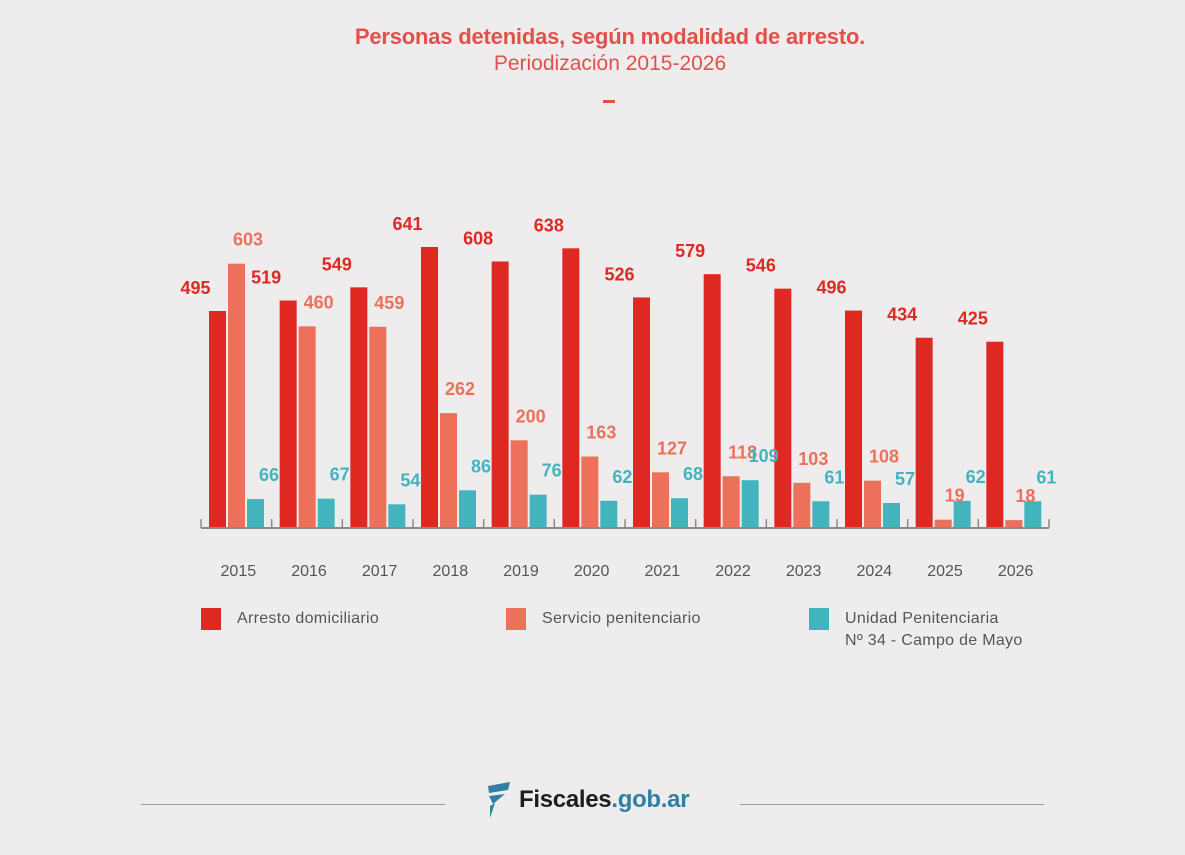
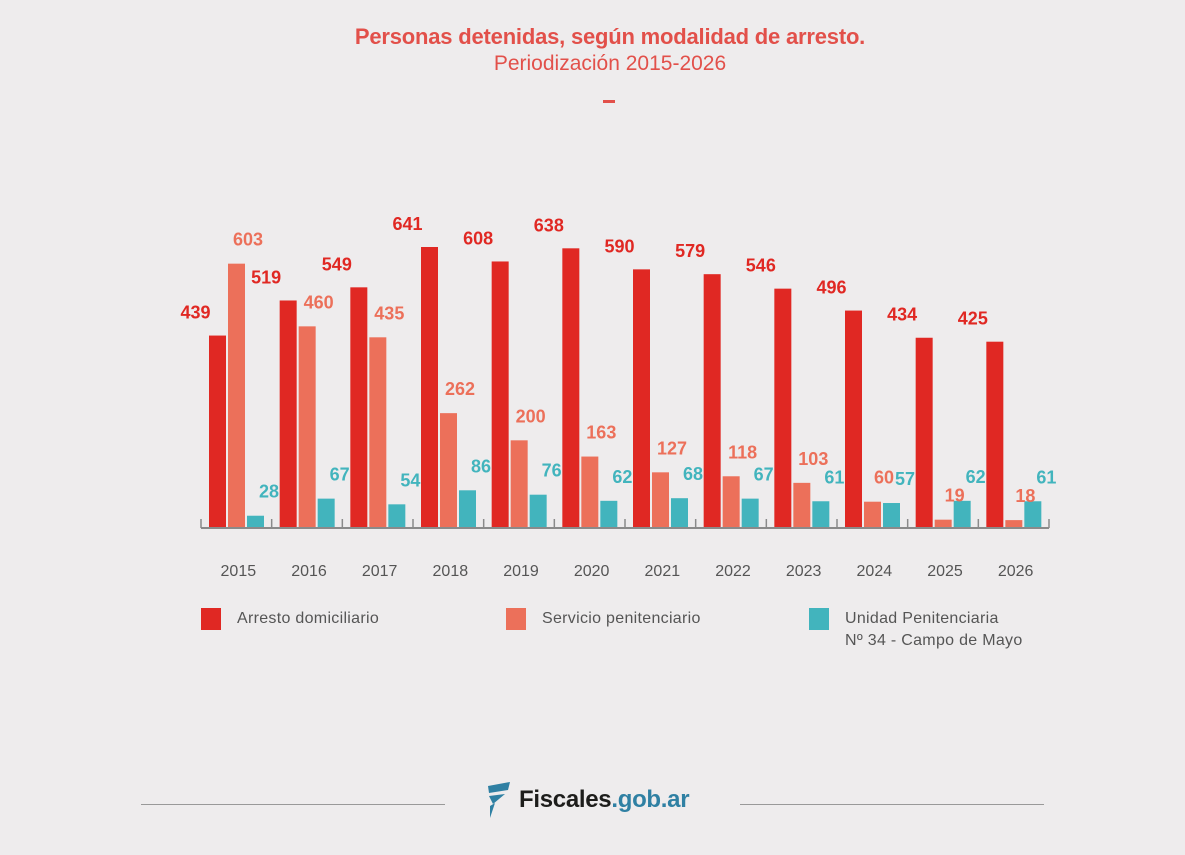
Arresto domiciliario/2015: 495 -> 439
Unidad Penitenciaria Nº 34 - Campo de Mayo/2015: 66 -> 28
Servicio penitenciario/2017: 459 -> 435
Arresto domiciliario/2021: 526 -> 590
Unidad Penitenciaria Nº 34 - Campo de Mayo/2022: 109 -> 67
Servicio penitenciario/2024: 108 -> 60
